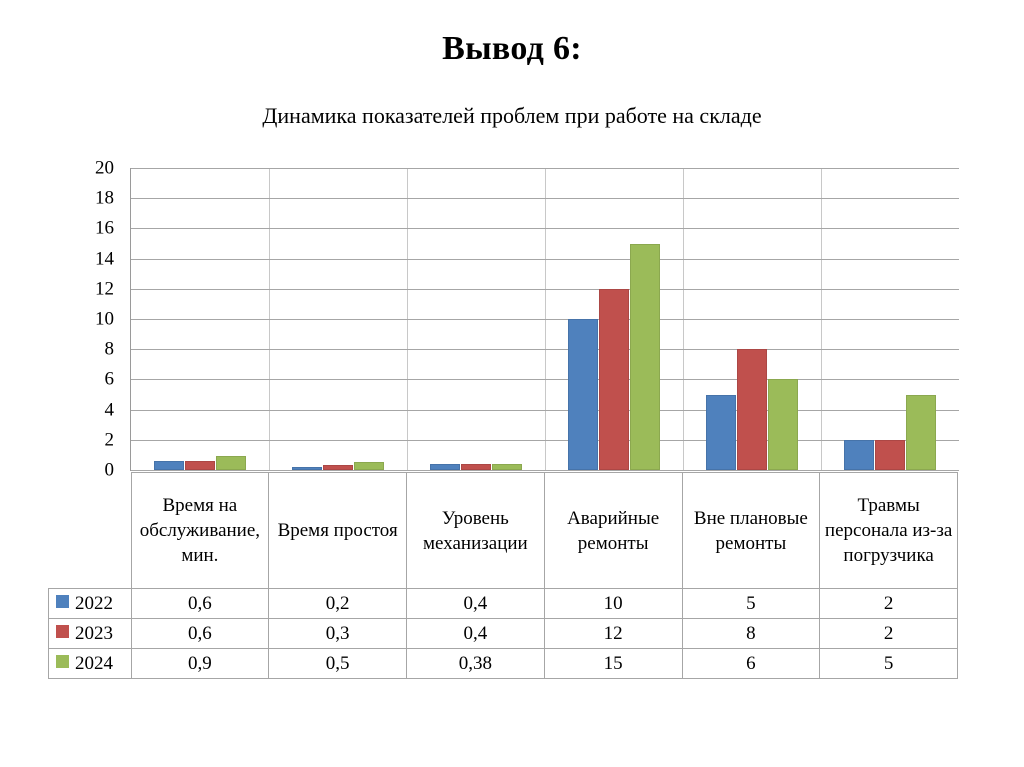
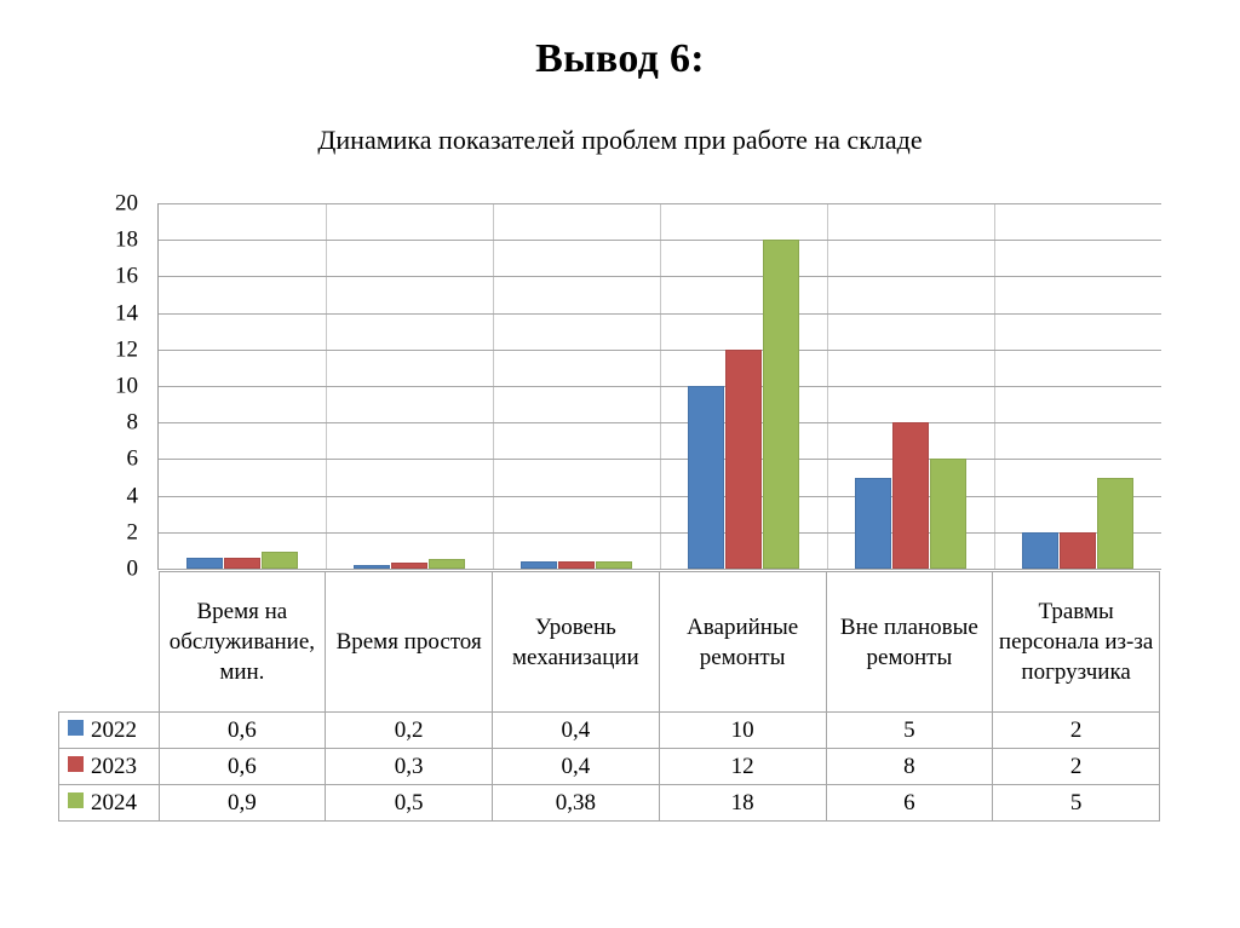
2024/Аварийные ремонты: 15 -> 18
